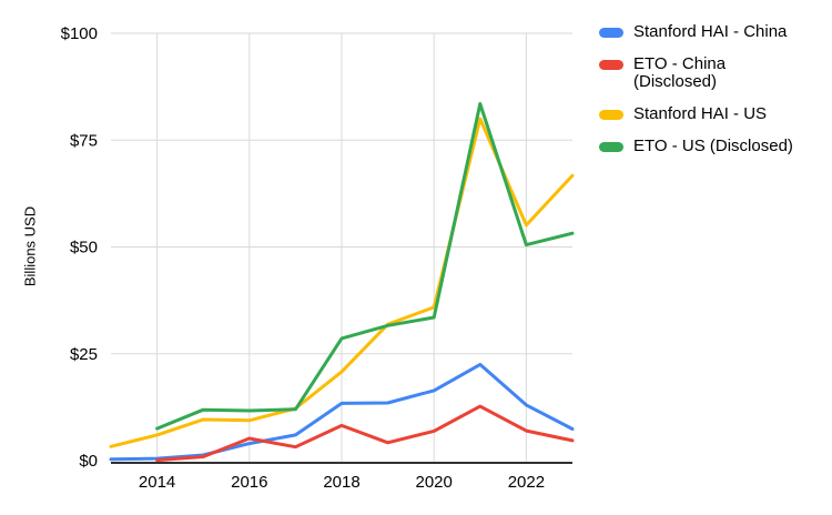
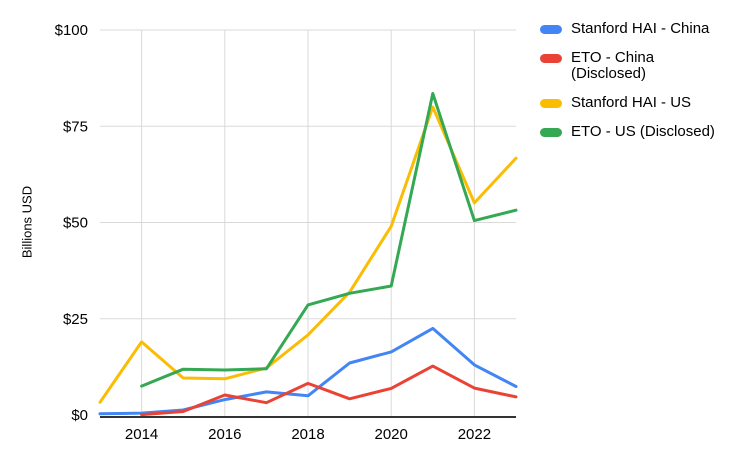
Stanford HAI - US/2014: $6 -> $19
Stanford HAI - China/2018: $13 -> $5
Stanford HAI - US/2020: $36 -> $49
